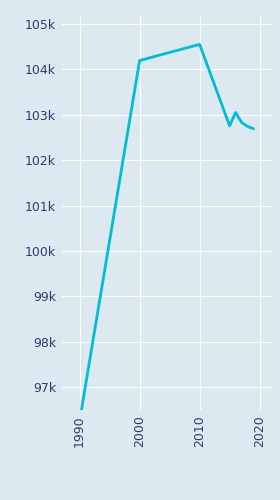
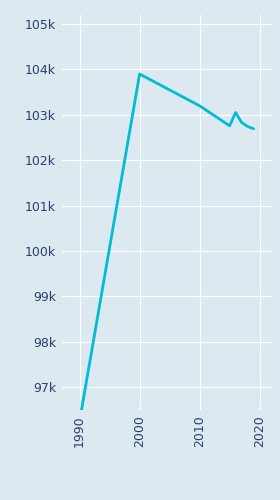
2000: 104.20k -> 103.90k
2010: 104.55k -> 103.20k
